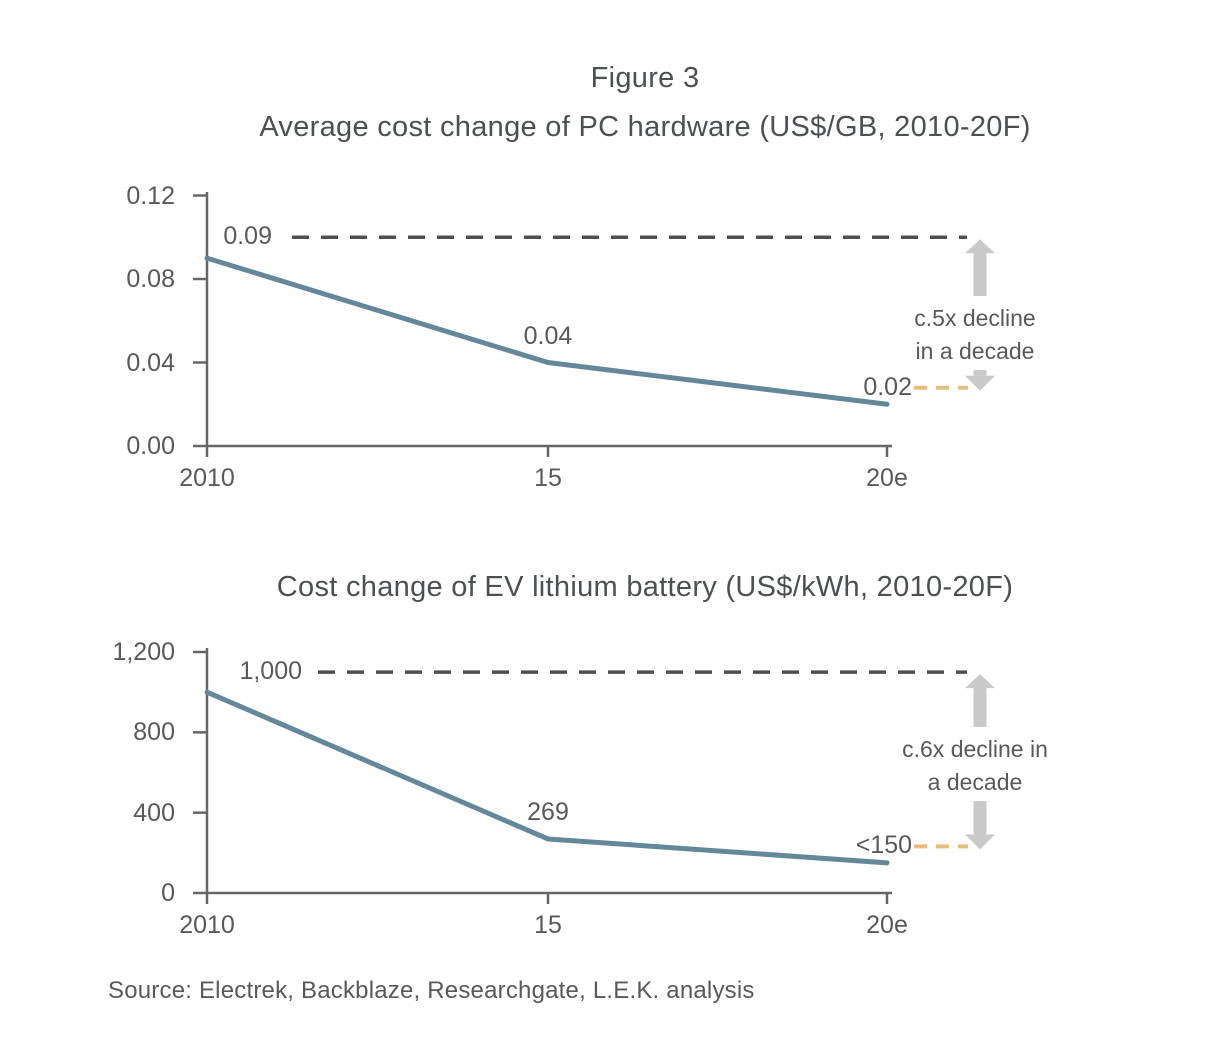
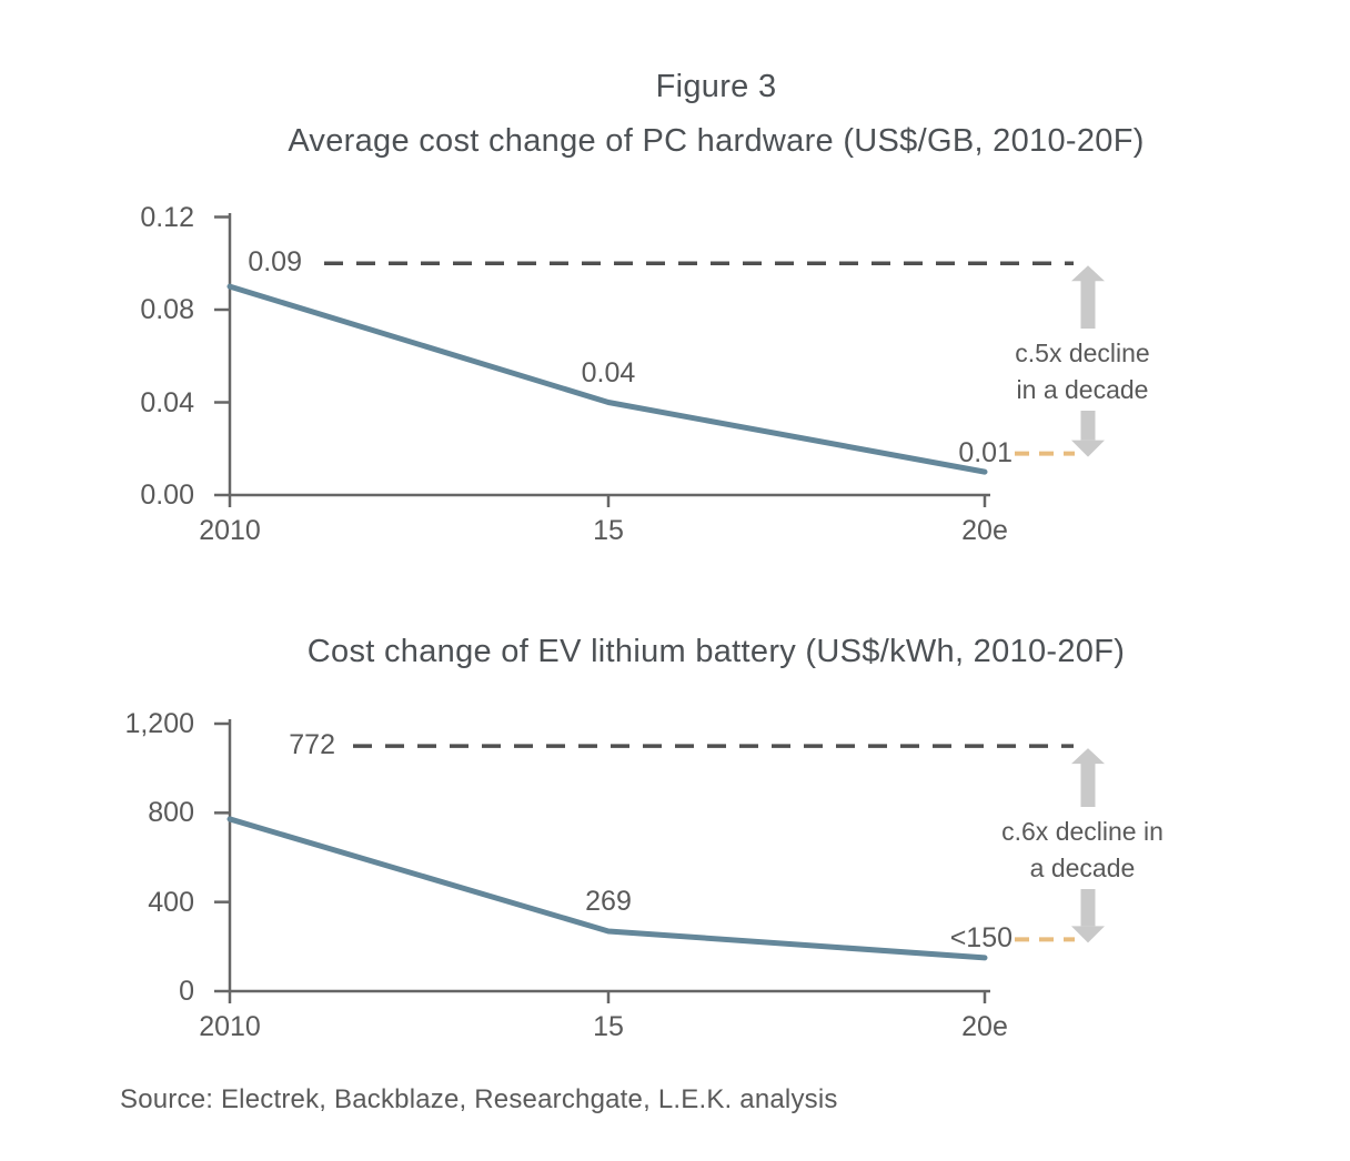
Average cost change of PC hardware (US$/GB, 2010-20F)/20e: 0.02 -> 0.01
Cost change of EV lithium battery (US$/kWh, 2010-20F)/2010: 1,000 -> 772
